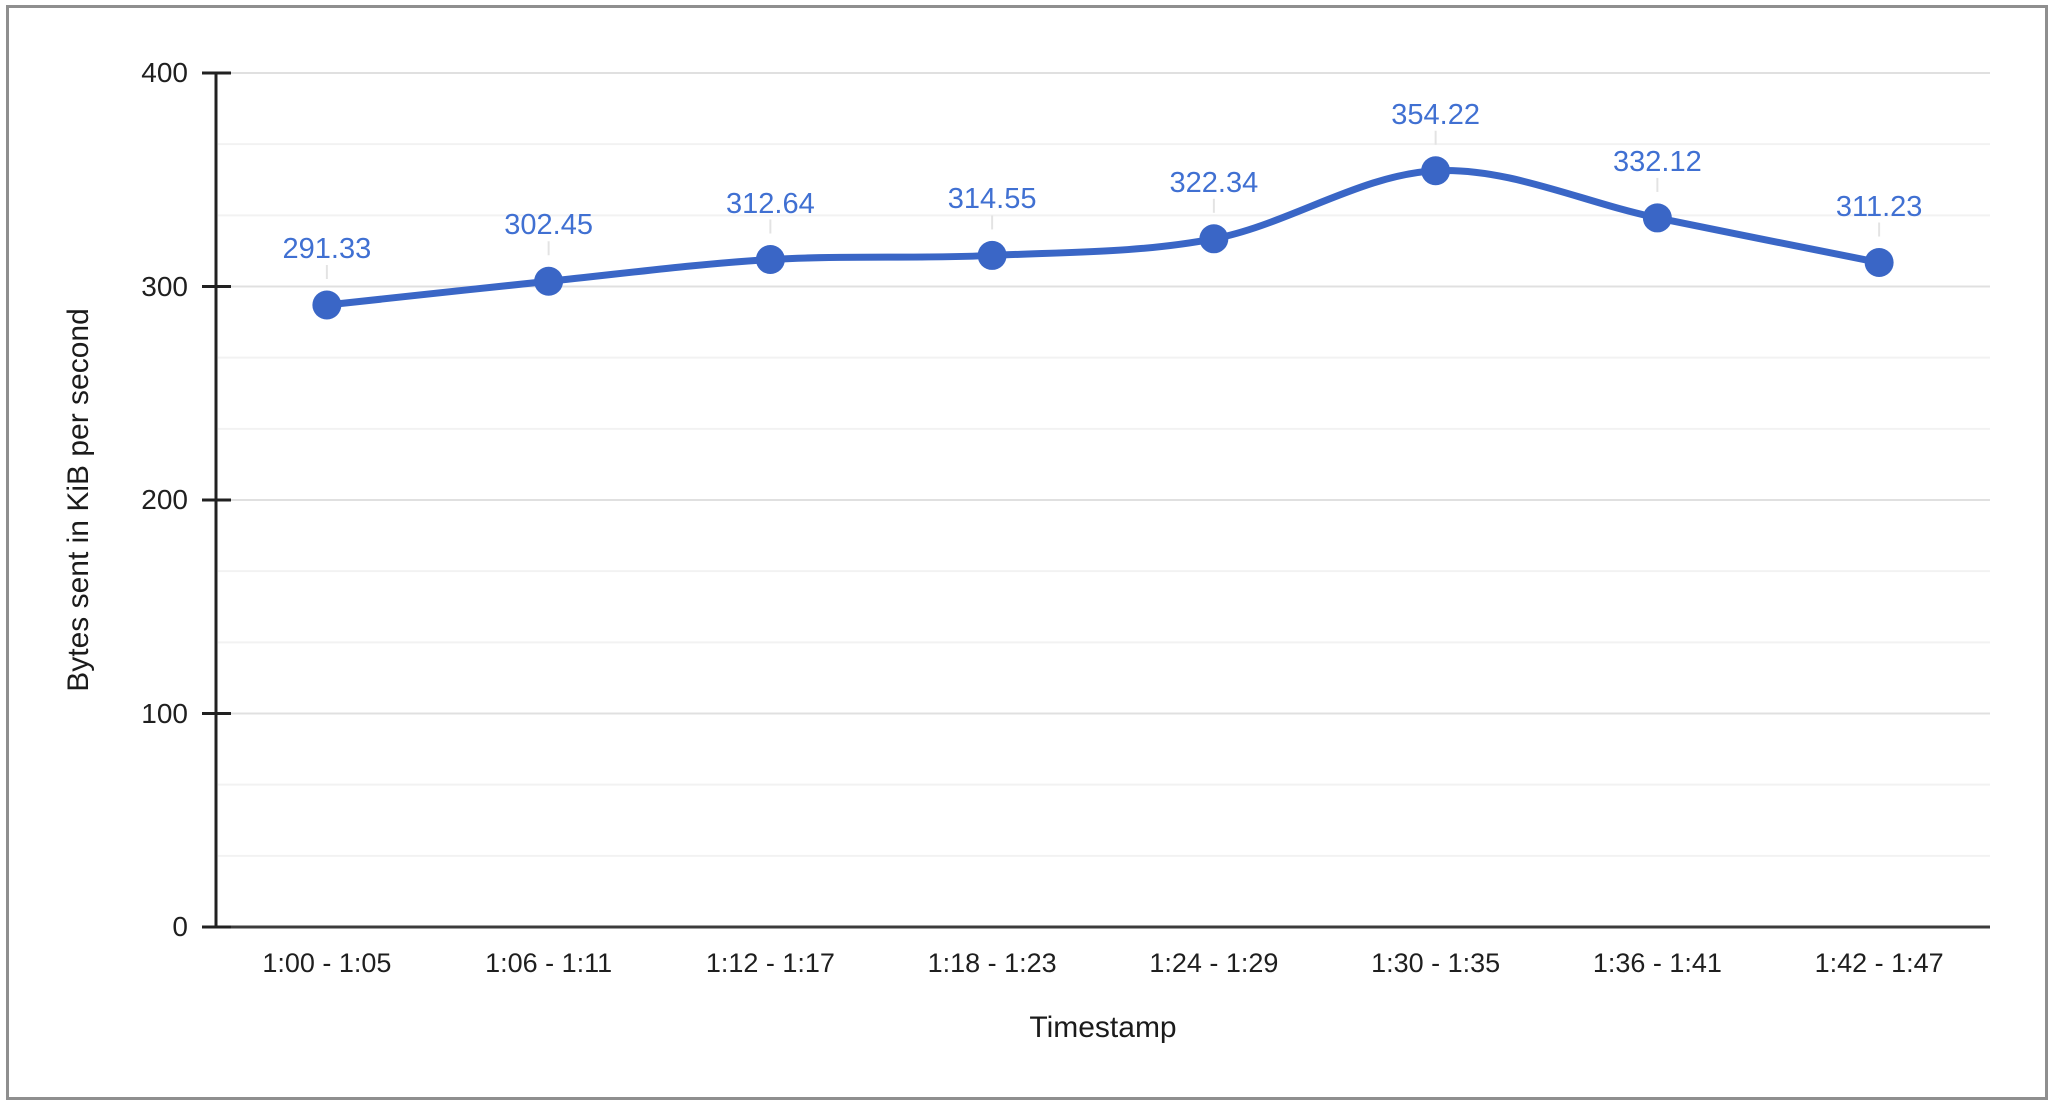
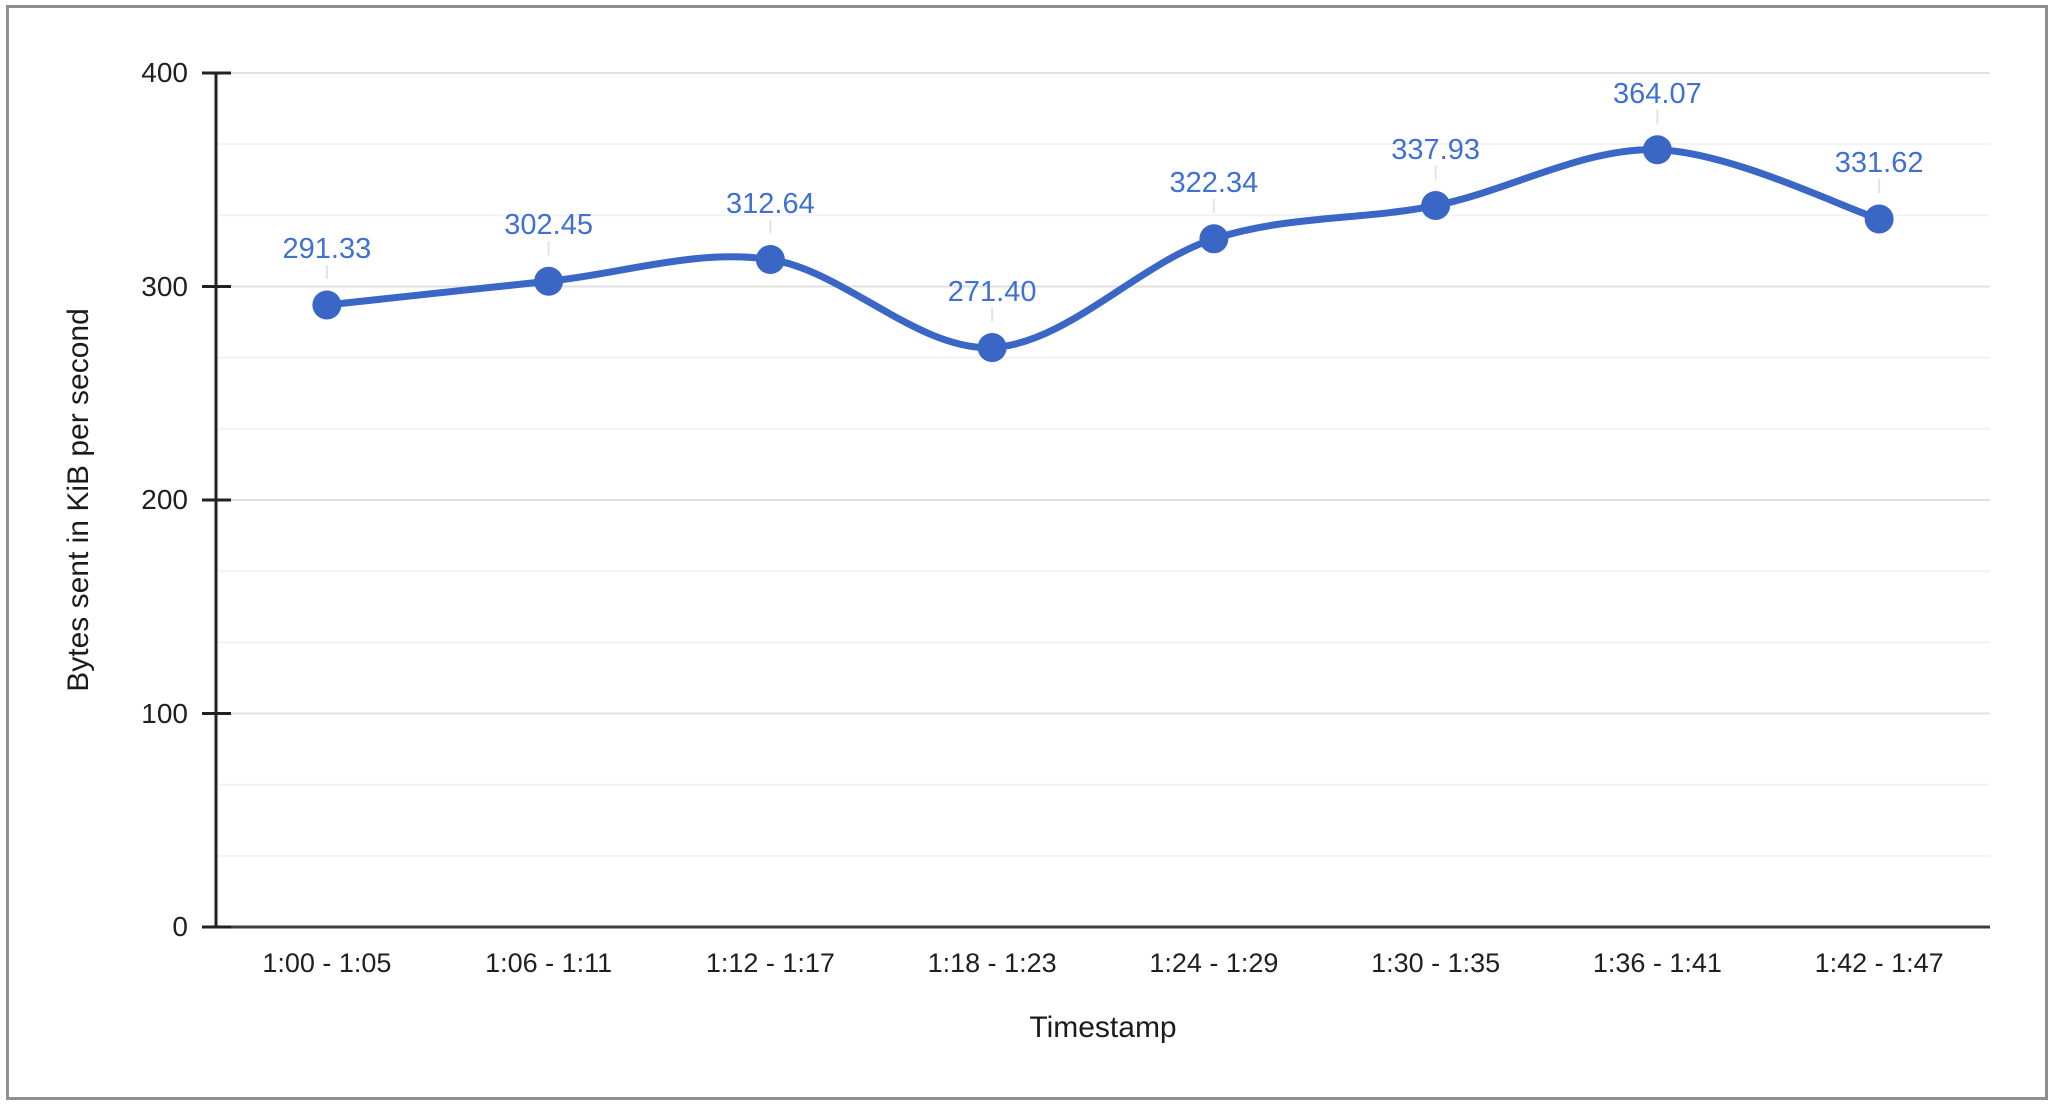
1:18 - 1:23: 314.55 -> 271.40
1:30 - 1:35: 354.22 -> 337.93
1:36 - 1:41: 332.12 -> 364.07
1:42 - 1:47: 311.23 -> 331.62
